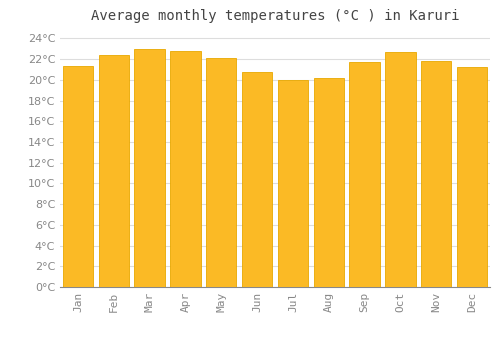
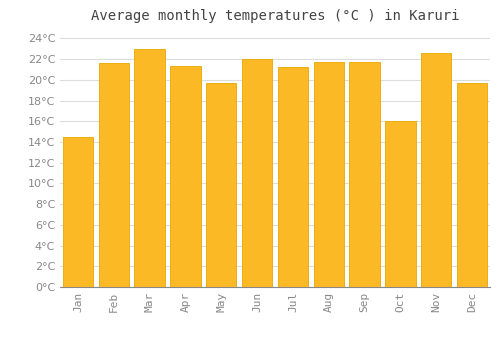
Jan: 21.3°C -> 14.5°C
Feb: 22.4°C -> 21.6°C
Apr: 22.8°C -> 21.3°C
May: 22.1°C -> 19.7°C
Jun: 20.8°C -> 22.0°C
Jul: 20.0°C -> 21.2°C
Aug: 20.2°C -> 21.7°C
Oct: 22.7°C -> 16.0°C
Nov: 21.8°C -> 22.6°C
Dec: 21.2°C -> 19.7°C
